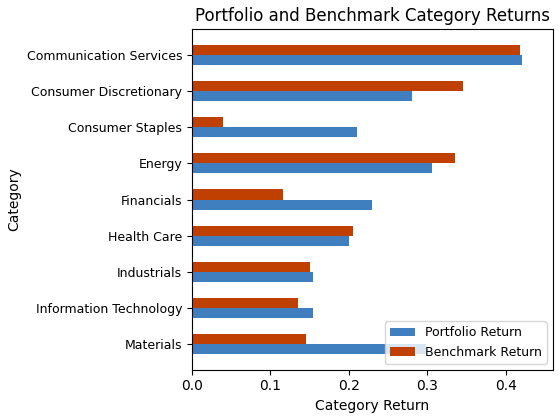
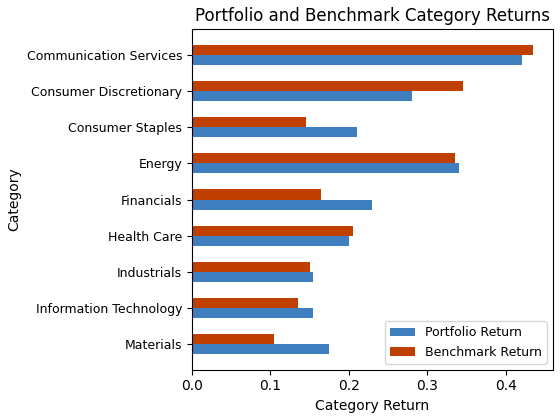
Benchmark Return/Communication Services: 0.418 -> 0.435
Benchmark Return/Consumer Staples: 0.040 -> 0.145
Portfolio Return/Energy: 0.306 -> 0.340
Benchmark Return/Financials: 0.116 -> 0.165
Benchmark Return/Materials: 0.146 -> 0.105
Portfolio Return/Materials: 0.298 -> 0.175
